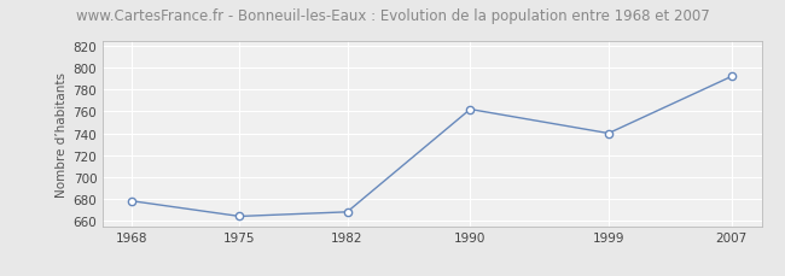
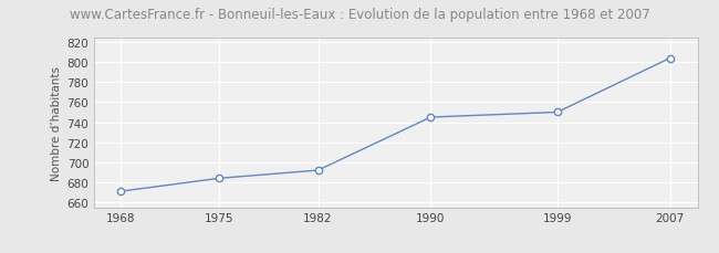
1968: 678 -> 671
1975: 664 -> 684
1982: 668 -> 692
1990: 762 -> 745
1999: 740 -> 750
2007: 792 -> 804
